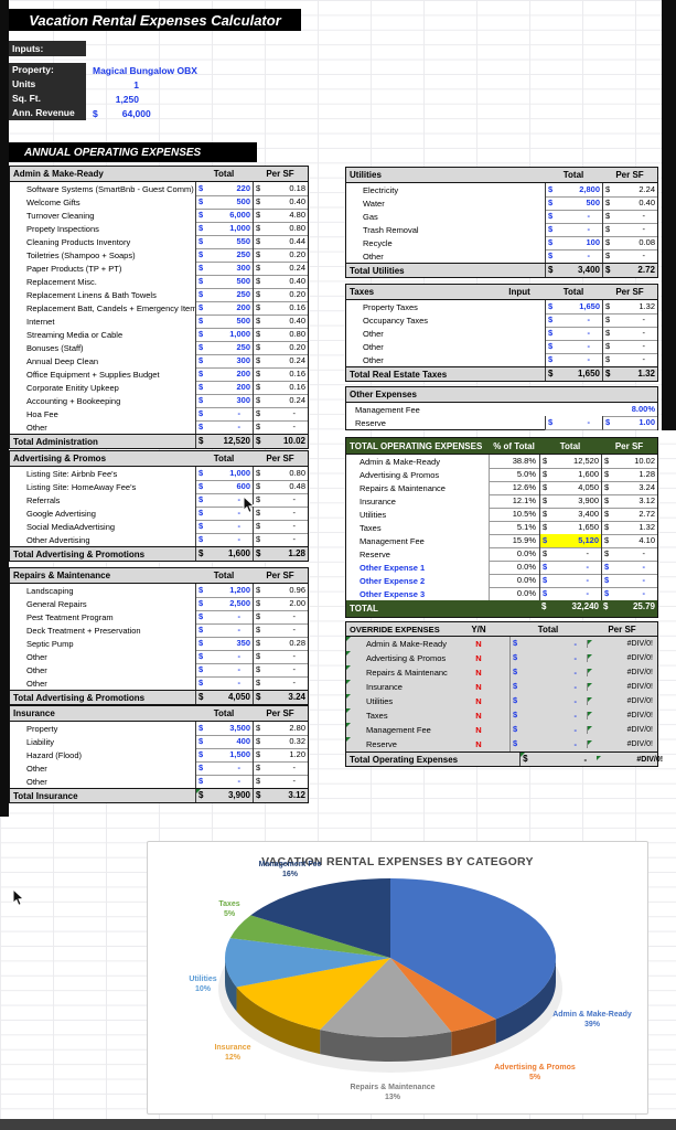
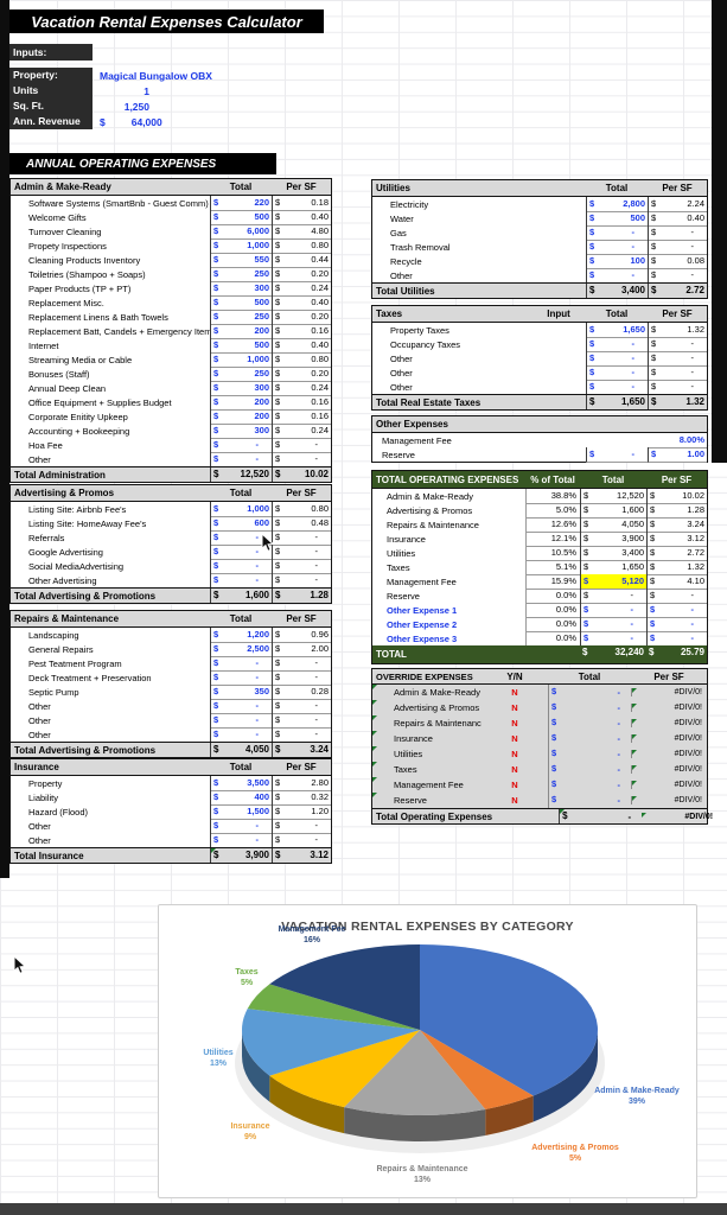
Insurance: 12% -> 9%
Utilities: 10% -> 13%
